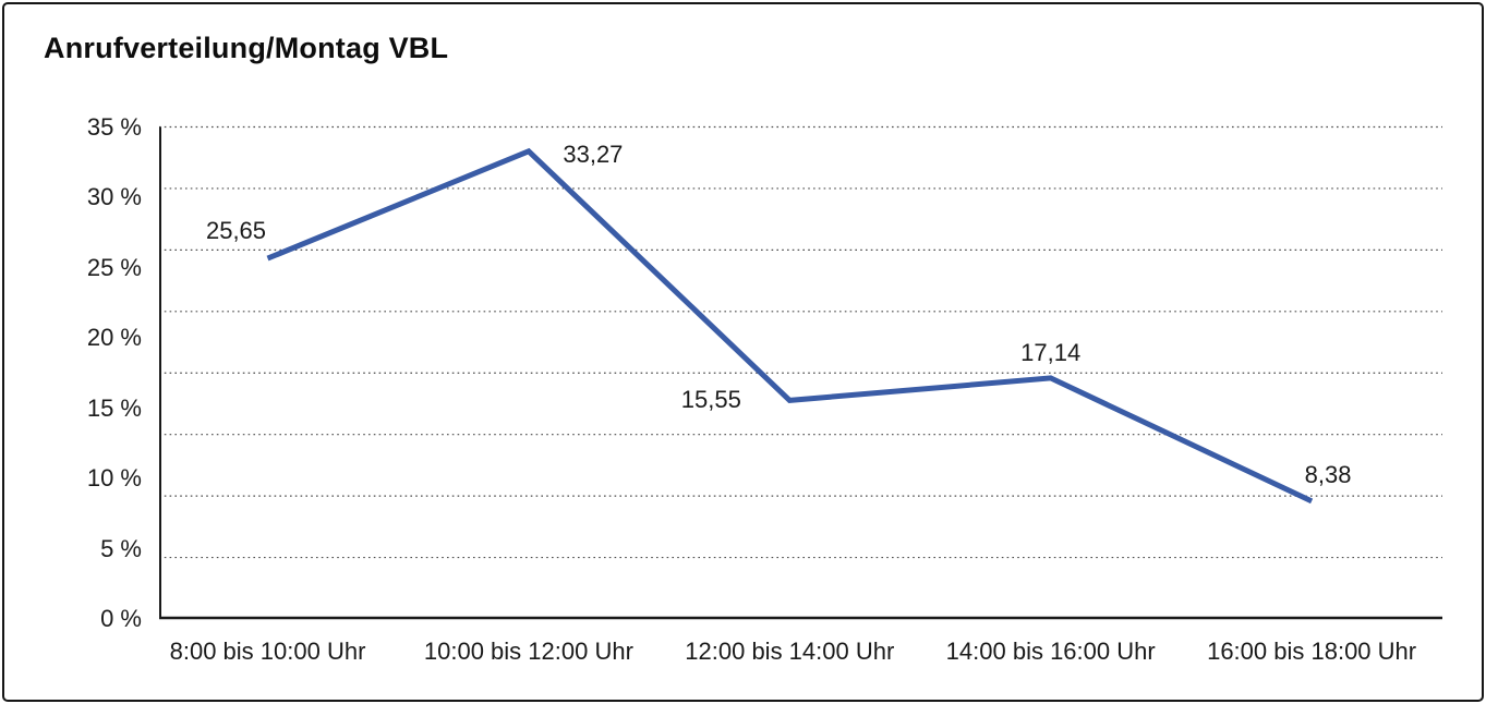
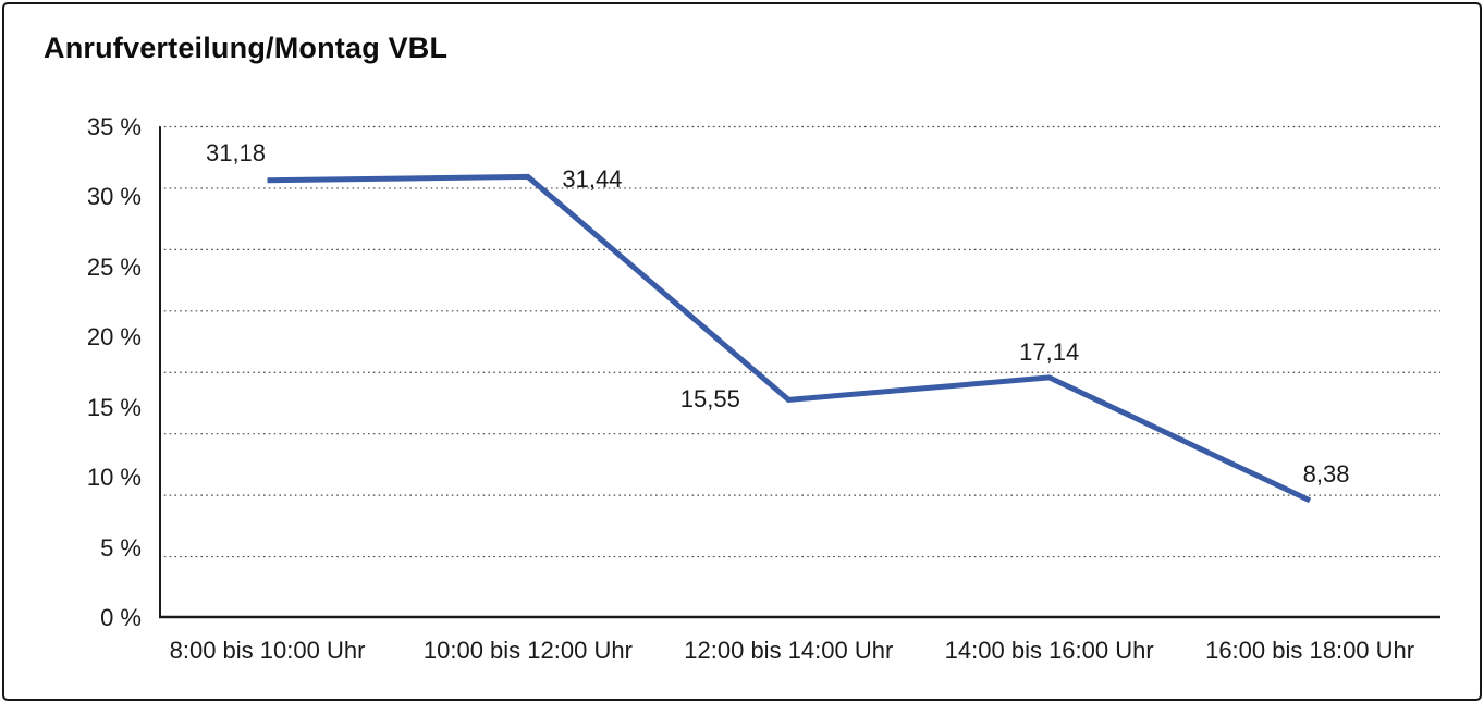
8:00 bis 10:00 Uhr: 25,65 -> 31,18
10:00 bis 12:00 Uhr: 33,27 -> 31,44
